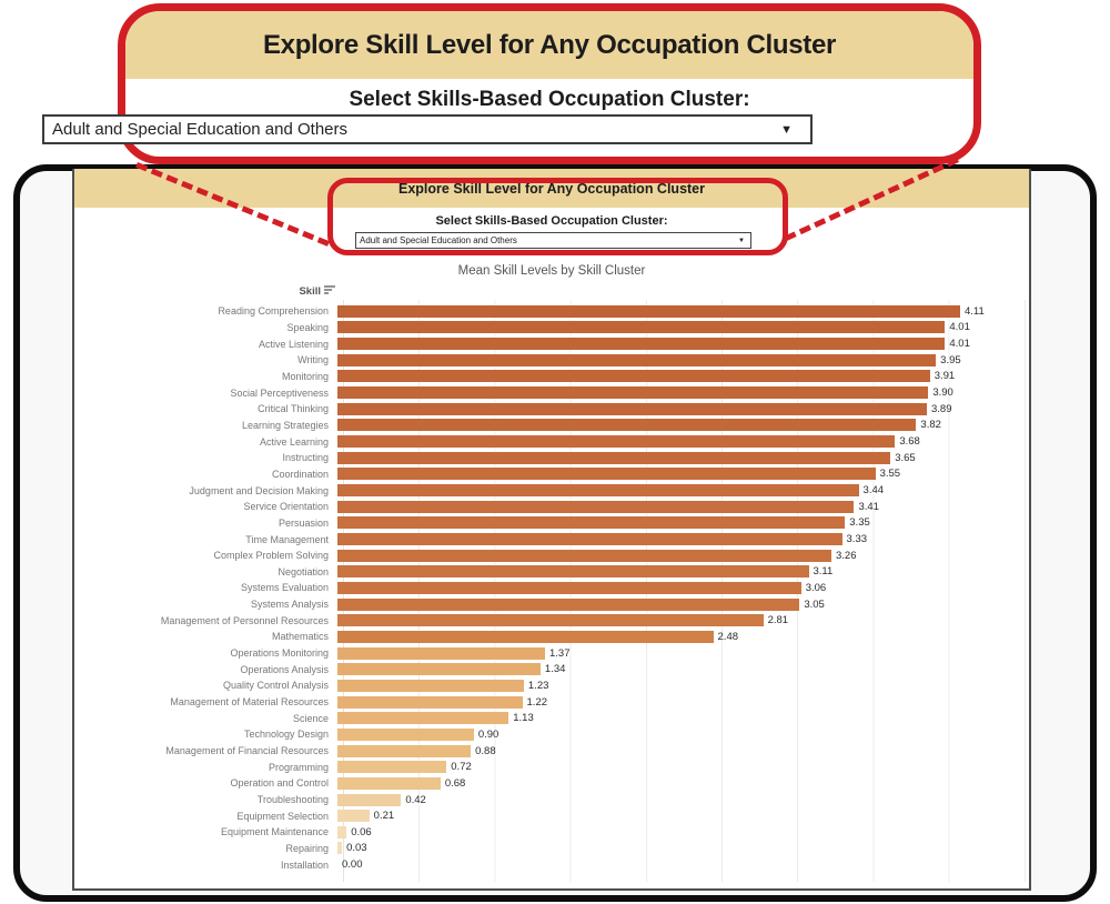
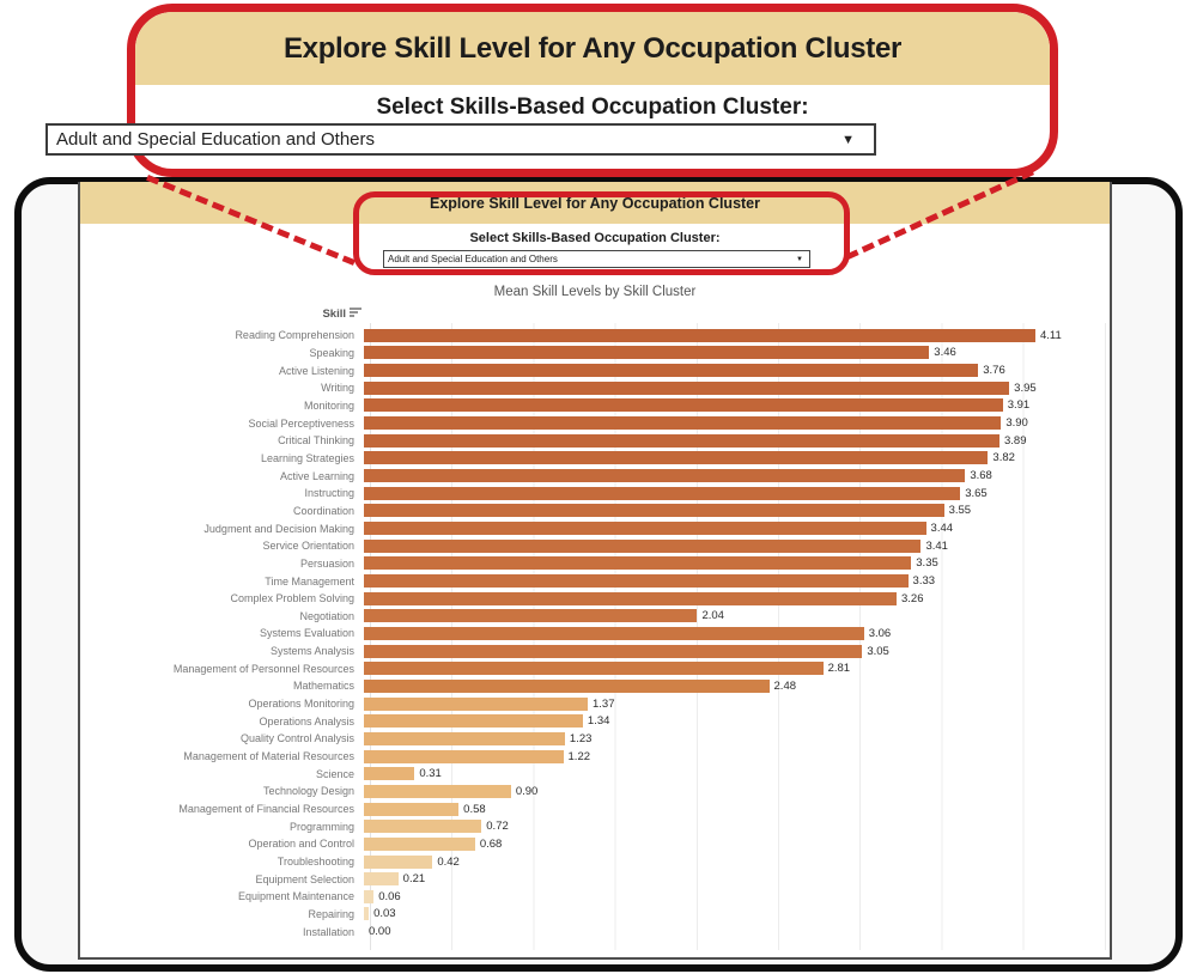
Speaking: 4.01 -> 3.46
Active Listening: 4.01 -> 3.76
Negotiation: 3.11 -> 2.04
Science: 1.13 -> 0.31
Management of Financial Resources: 0.88 -> 0.58
